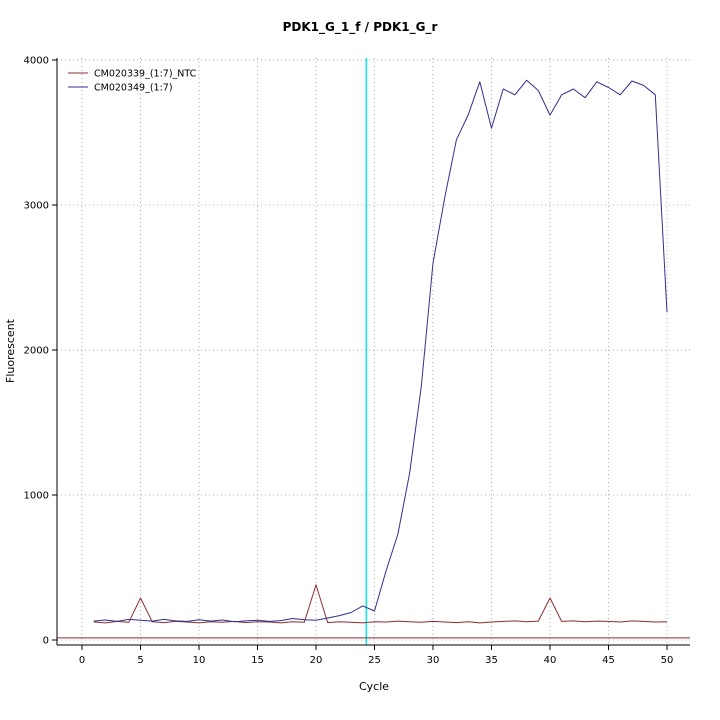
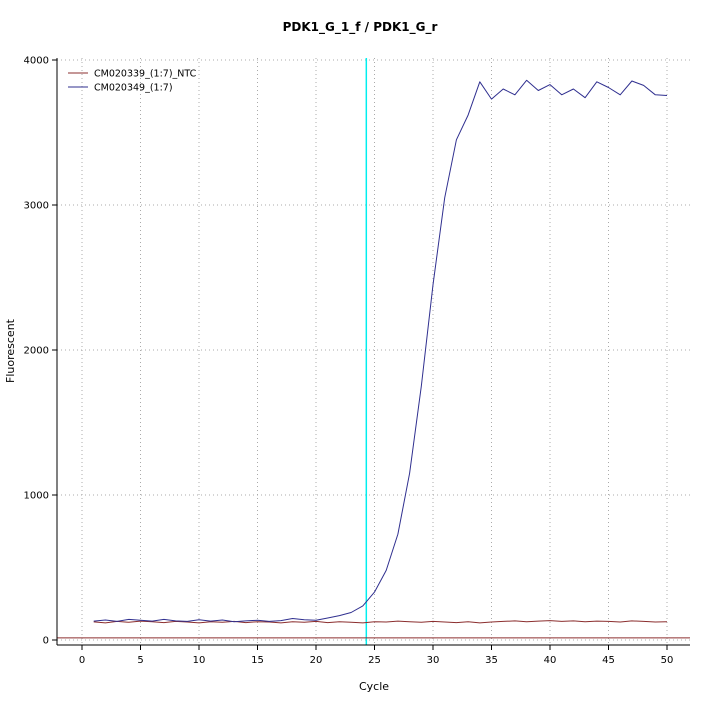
CM020339_(1:7)_NTC/5: 290 -> 130
CM020339_(1:7)_NTC/20: 380 -> 130
CM020349_(1:7)/25: 200 -> 330
CM020349_(1:7)/30: 2600 -> 2450
CM020349_(1:7)/35: 3530 -> 3730
CM020339_(1:7)_NTC/40: 290 -> 130
CM020349_(1:7)/40: 3620 -> 3830
CM020349_(1:7)/50: 2260 -> 3760
